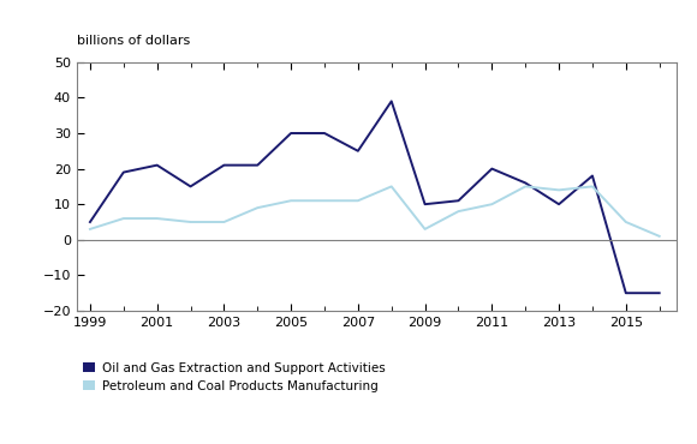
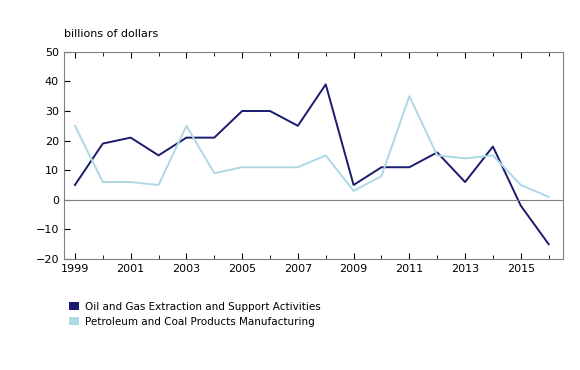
Petroleum and Coal Products Manufacturing/1999: 3 -> 25
Petroleum and Coal Products Manufacturing/2003: 5 -> 25
Oil and Gas Extraction and Support Activities/2009: 10 -> 5
Oil and Gas Extraction and Support Activities/2011: 20 -> 11
Petroleum and Coal Products Manufacturing/2011: 10 -> 35
Oil and Gas Extraction and Support Activities/2013: 10 -> 6
Oil and Gas Extraction and Support Activities/2015: -15 -> -2
